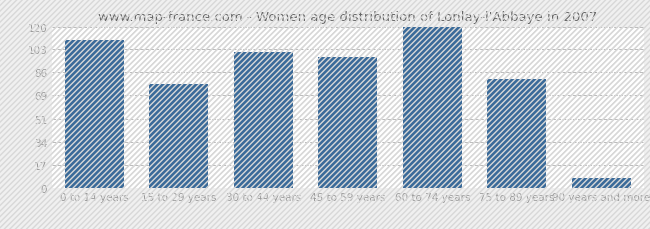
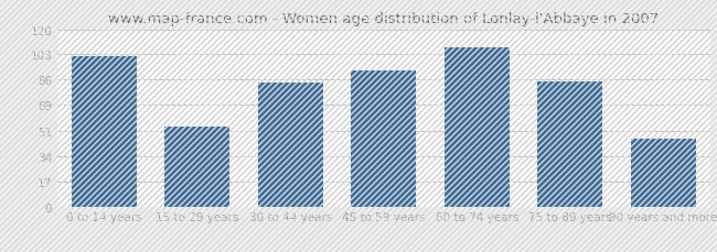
0 to 14 years: 110 -> 102
15 to 29 years: 77 -> 54
30 to 44 years: 101 -> 84
45 to 59 years: 97 -> 92
60 to 74 years: 120 -> 108
75 to 89 years: 81 -> 85
90 years and more: 7 -> 46
